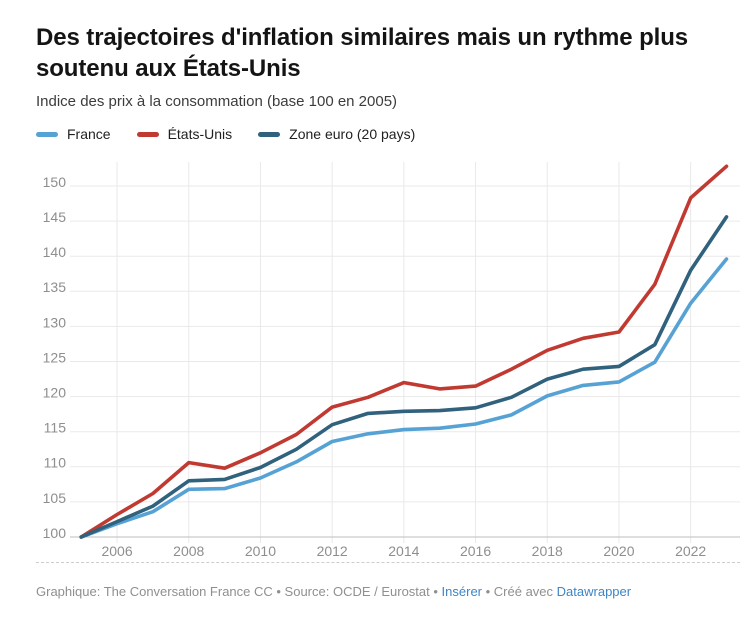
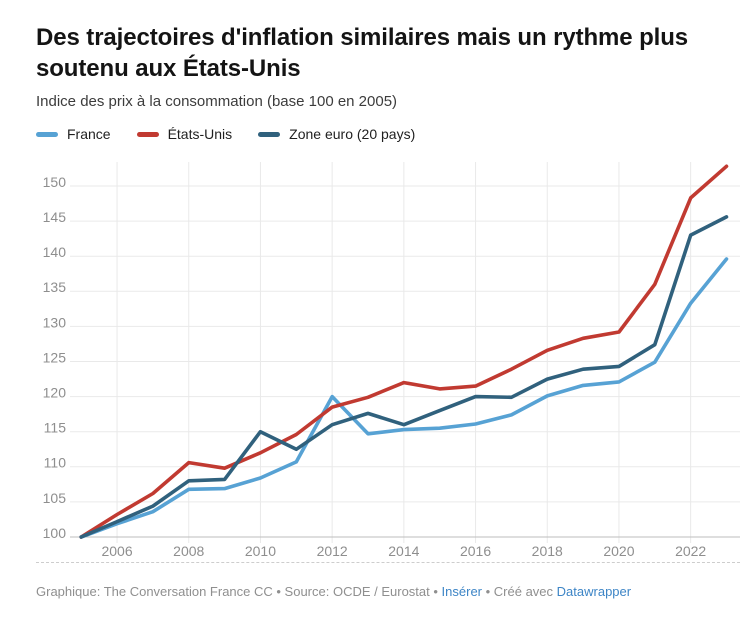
Zone euro (20 pays)/2010: 110 -> 115
France/2012: 114 -> 120
Zone euro (20 pays)/2014: 118 -> 116
Zone euro (20 pays)/2016: 118 -> 120
Zone euro (20 pays)/2022: 138 -> 143
